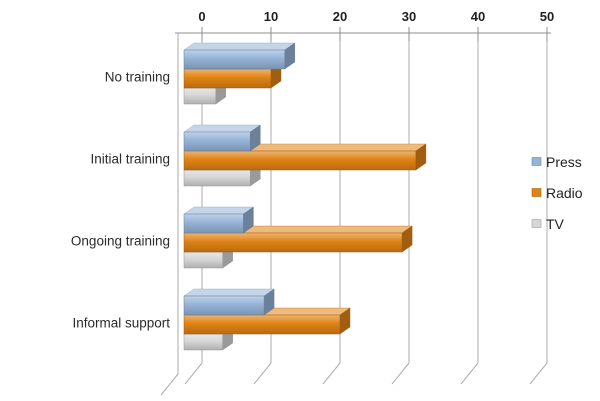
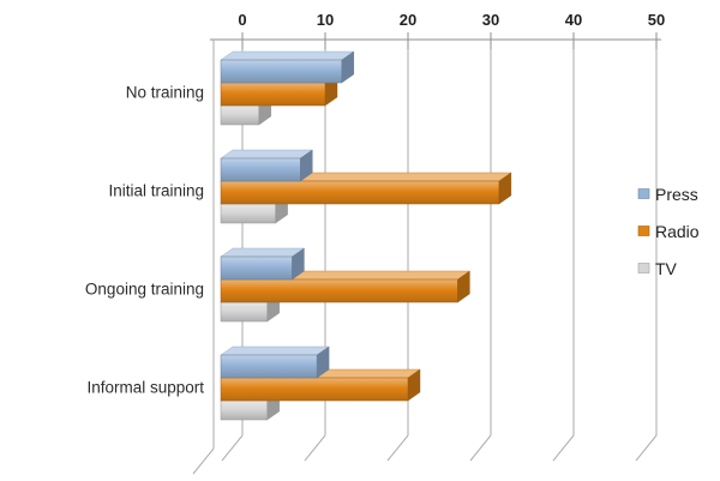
TV/Initial training: 7 -> 4
Radio/Ongoing training: 29 -> 26
